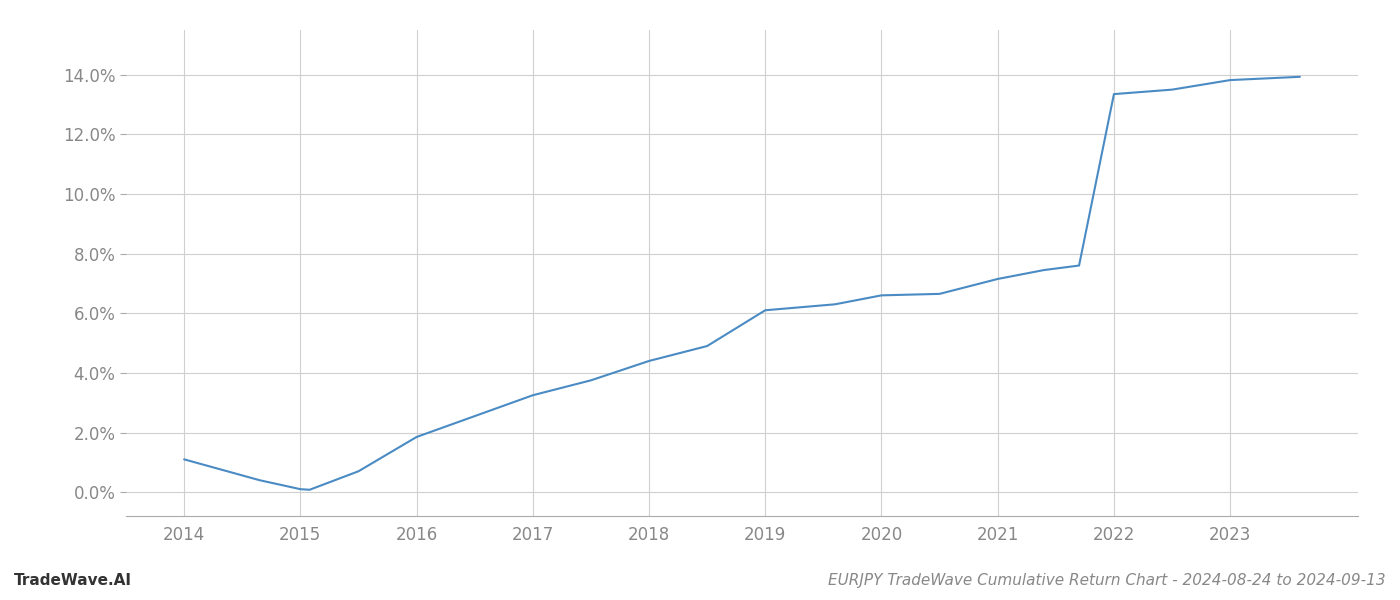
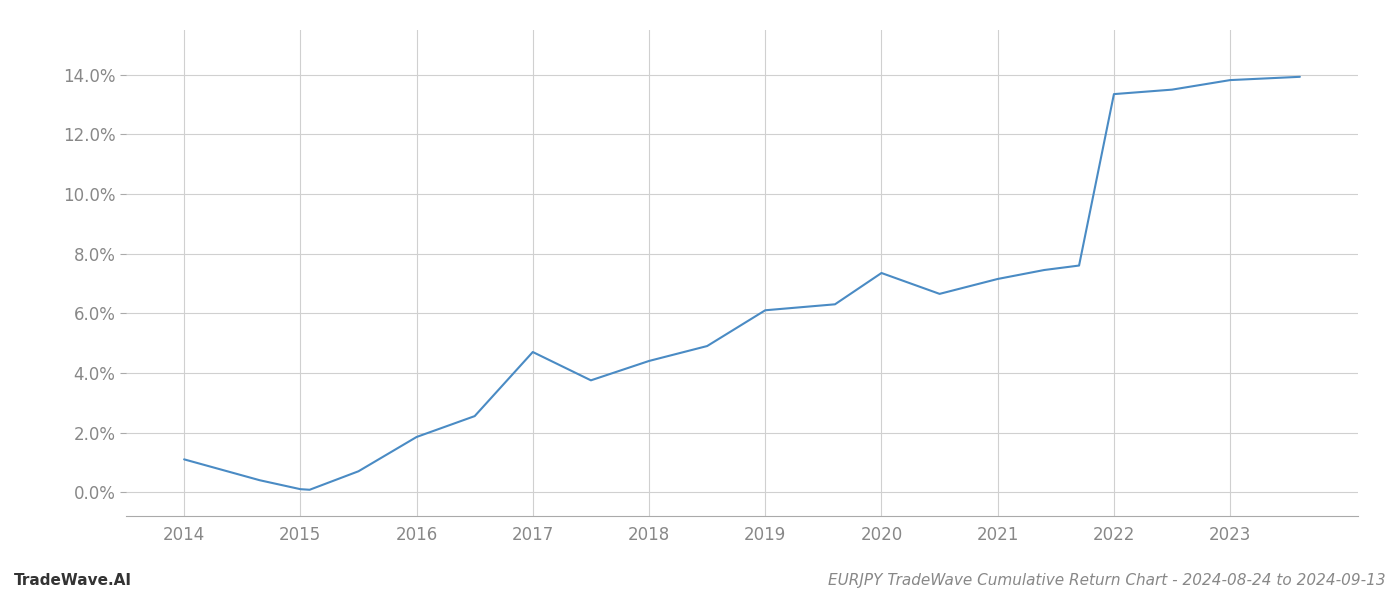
2017: 3.25% -> 4.70%
2020: 6.60% -> 7.35%
